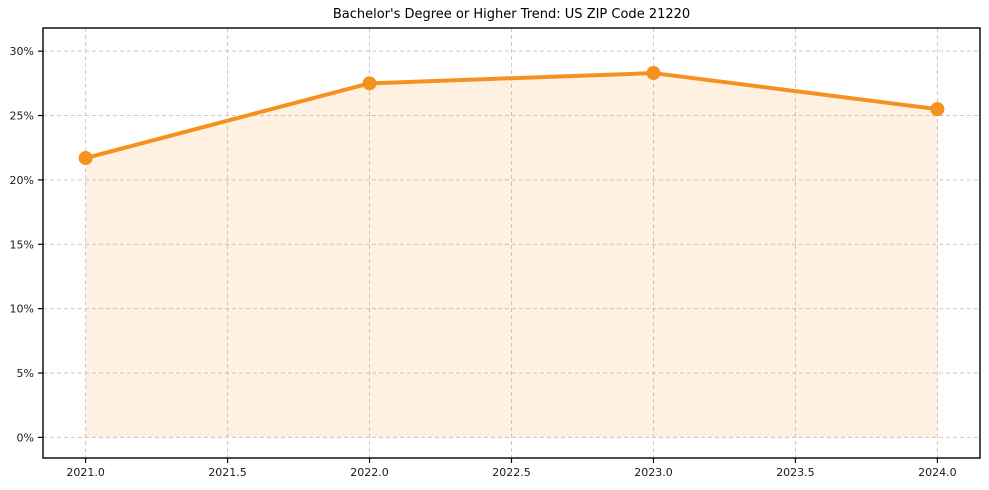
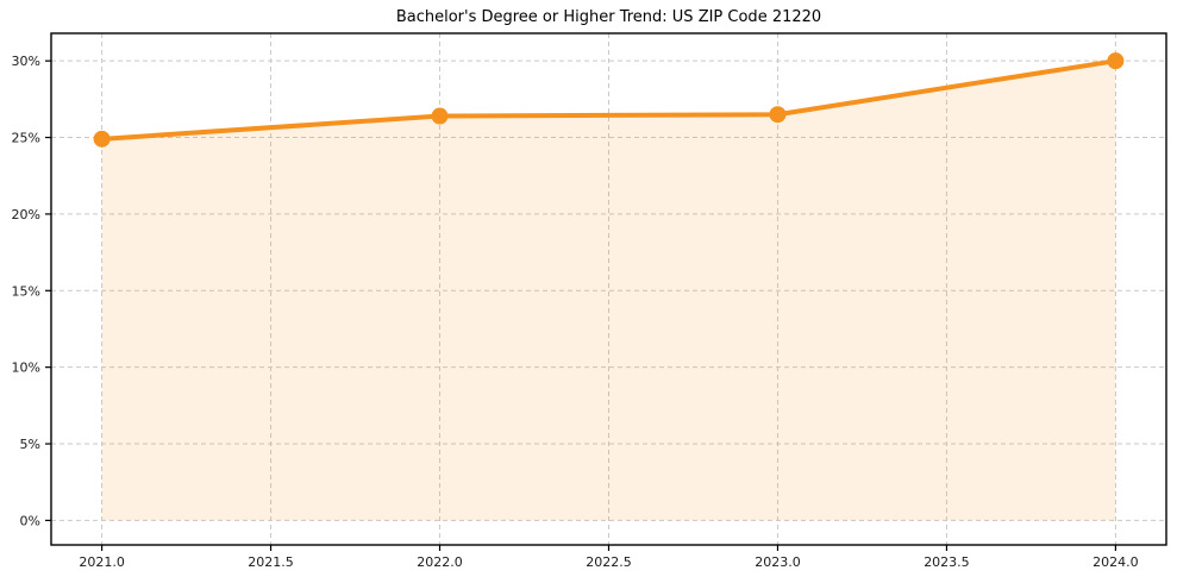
2021.0: 21.7% -> 24.9%
2022.0: 27.5% -> 26.4%
2023.0: 28.3% -> 26.5%
2024.0: 25.5% -> 30.0%
